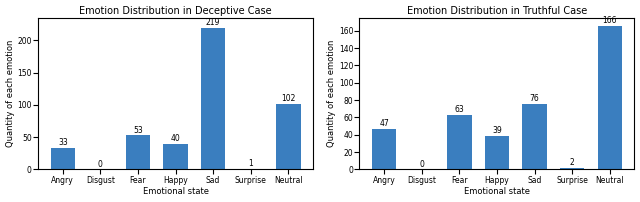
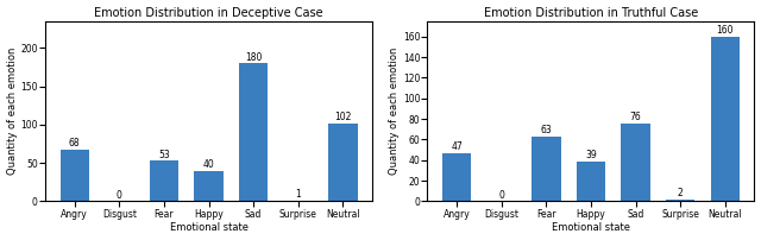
Emotion Distribution in Deceptive Case/Angry: 33 -> 68
Emotion Distribution in Deceptive Case/Sad: 219 -> 180
Emotion Distribution in Truthful Case/Neutral: 166 -> 160
